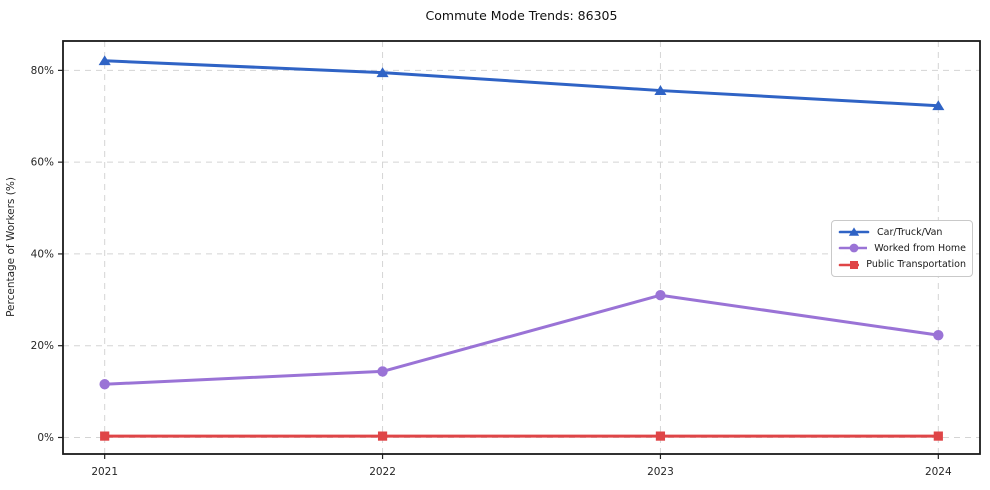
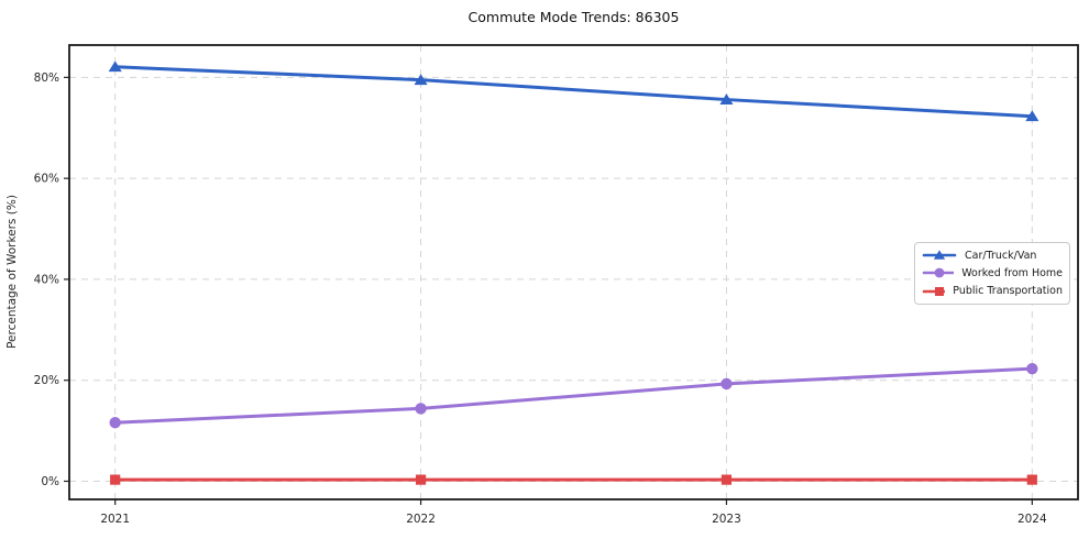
Worked from Home/2023: 31% -> 19%
